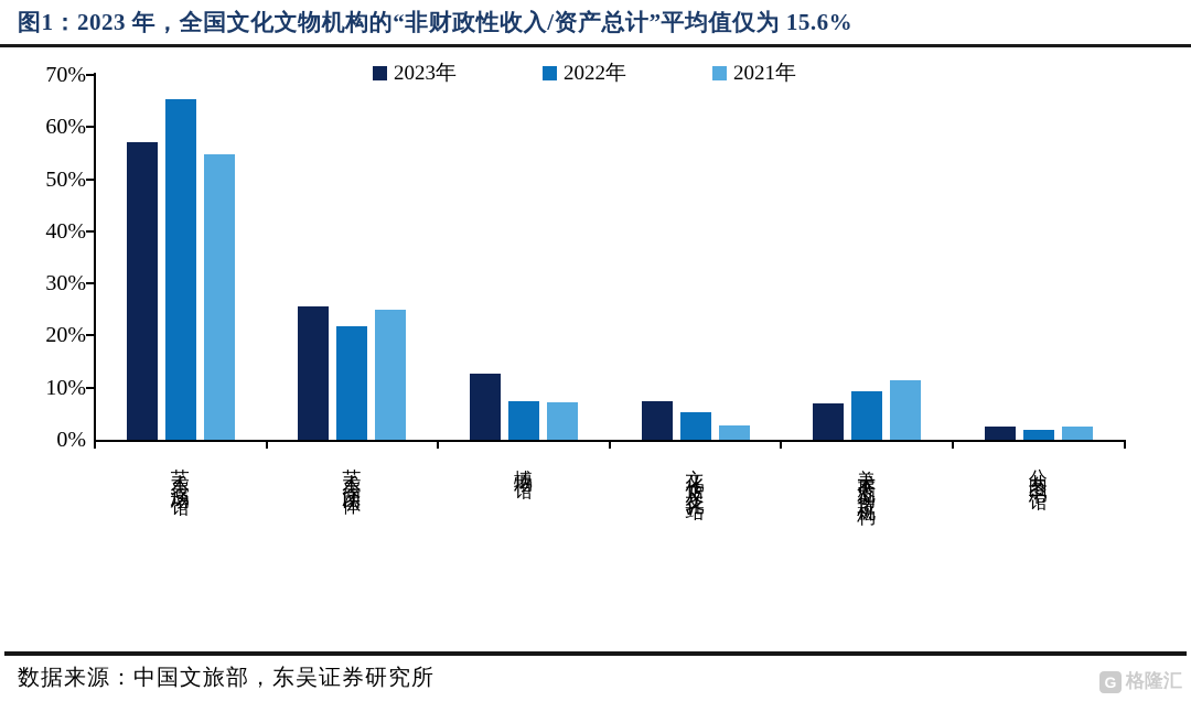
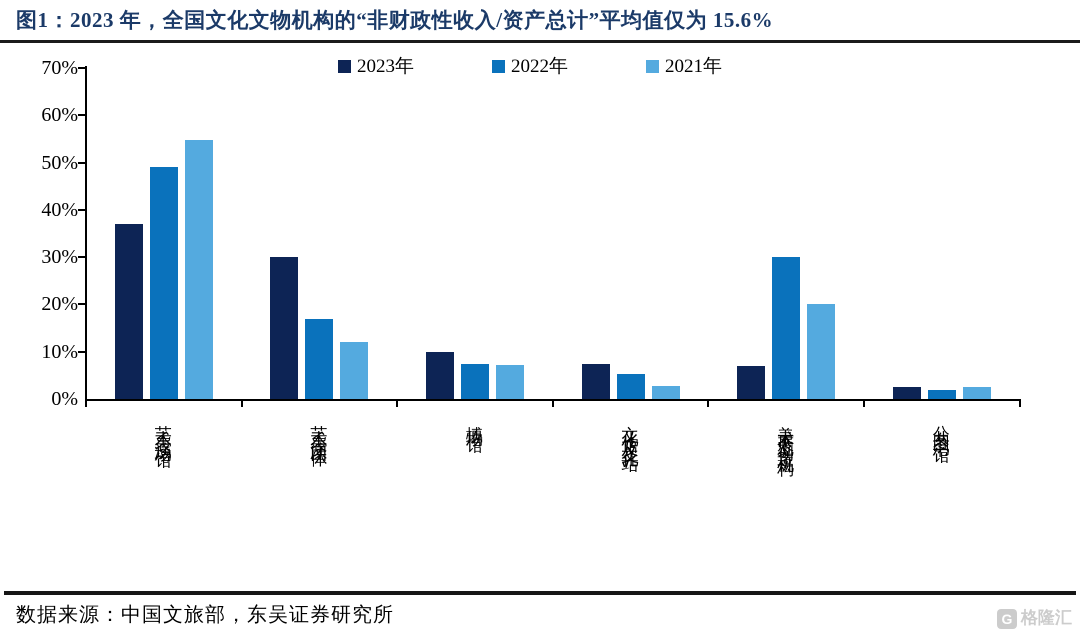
2023年/艺术表演场馆: 57% -> 37%
2022年/艺术表演场馆: 65% -> 49%
2023年/艺术表演团体: 26% -> 30%
2022年/艺术表演团体: 22% -> 17%
2021年/艺术表演团体: 25% -> 12%
2023年/博物馆: 13% -> 10%
2022年/美术展览创造机构: 9% -> 30%
2021年/美术展览创造机构: 11% -> 20%
